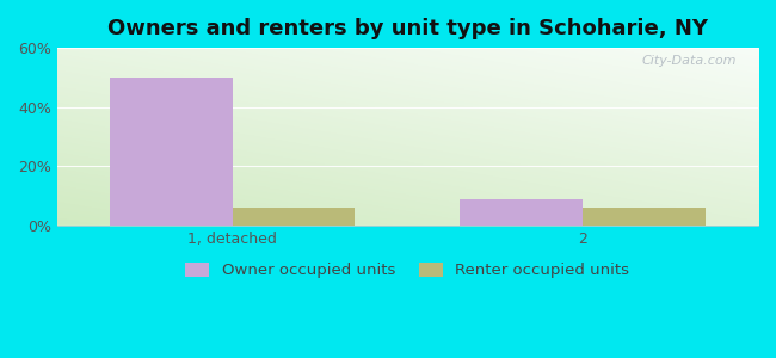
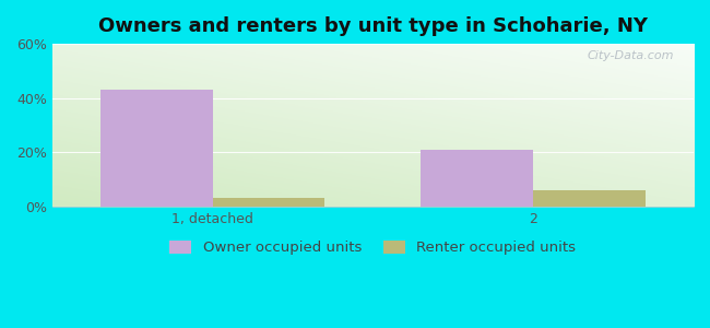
Owner occupied units/1, detached: 50% -> 43%
Renter occupied units/1, detached: 6% -> 3%
Owner occupied units/2: 9% -> 21%
